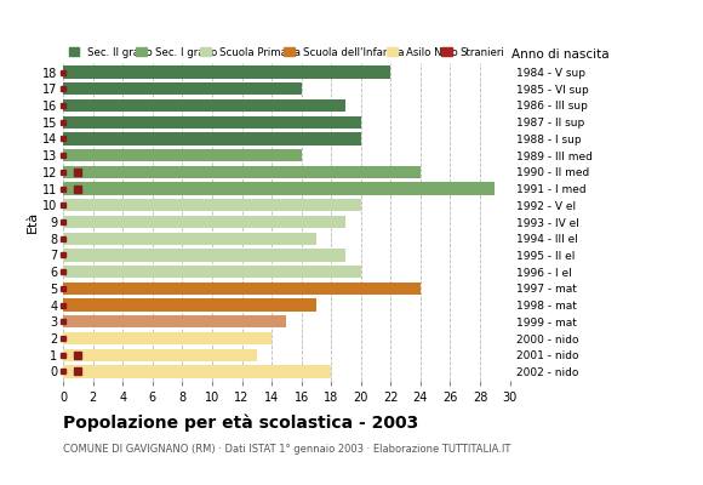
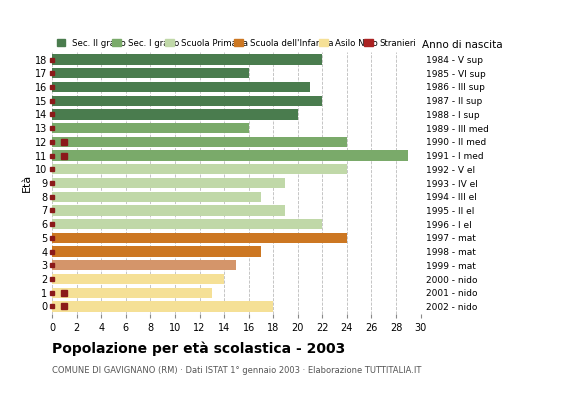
16: 19 -> 21
15: 20 -> 22
10: 20 -> 24
6: 20 -> 22
